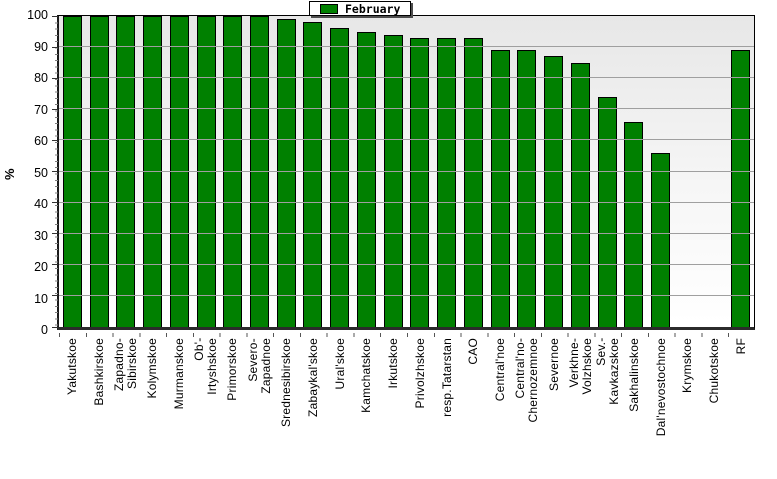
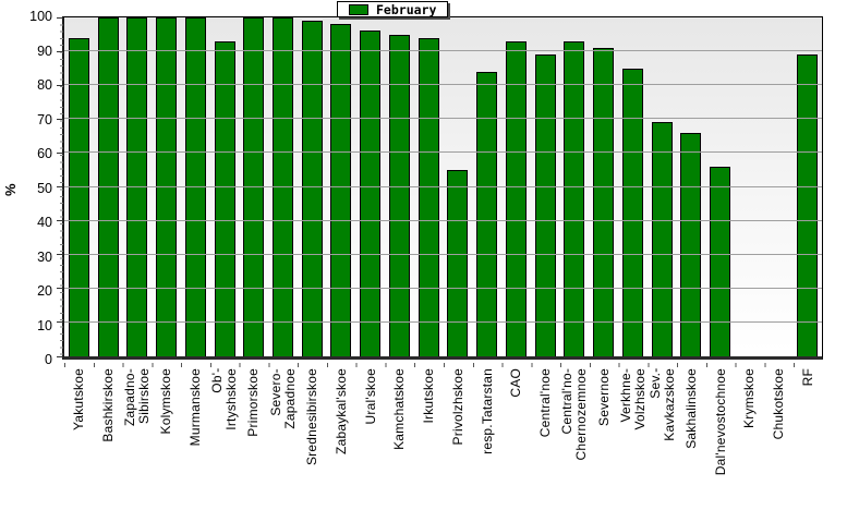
Yakutskoe: 100 -> 94
Ob'- Irtyshskoe: 100 -> 93
Privolzhskoe: 93 -> 55
resp.Tatarstan: 93 -> 84
Central'no- Chernozemnoe: 89 -> 93
Severnoe: 87 -> 91
Sev.- Kavkazskoe: 74 -> 69
